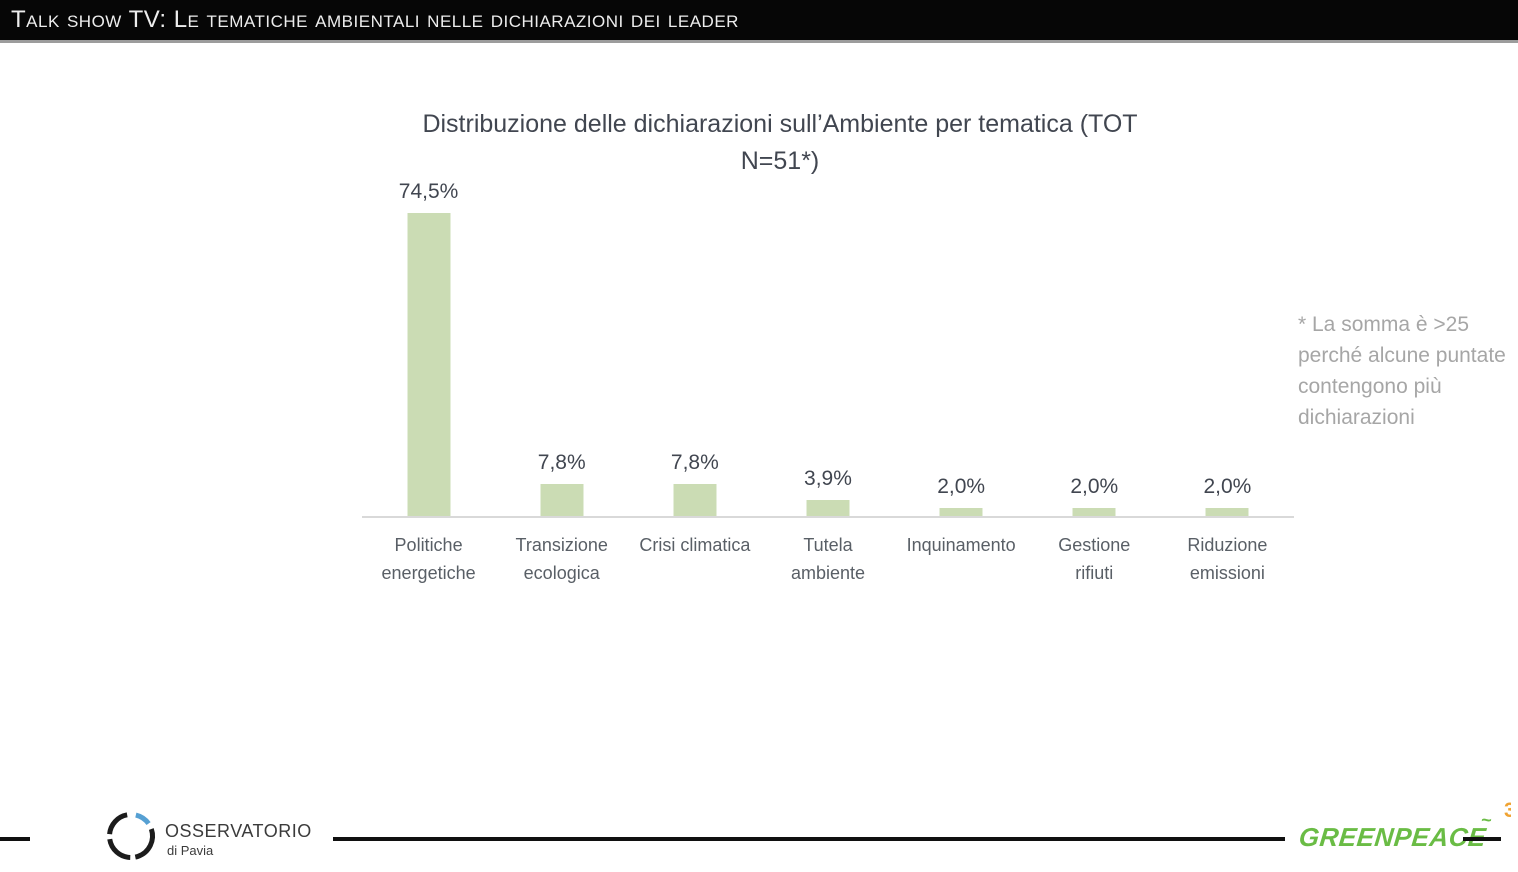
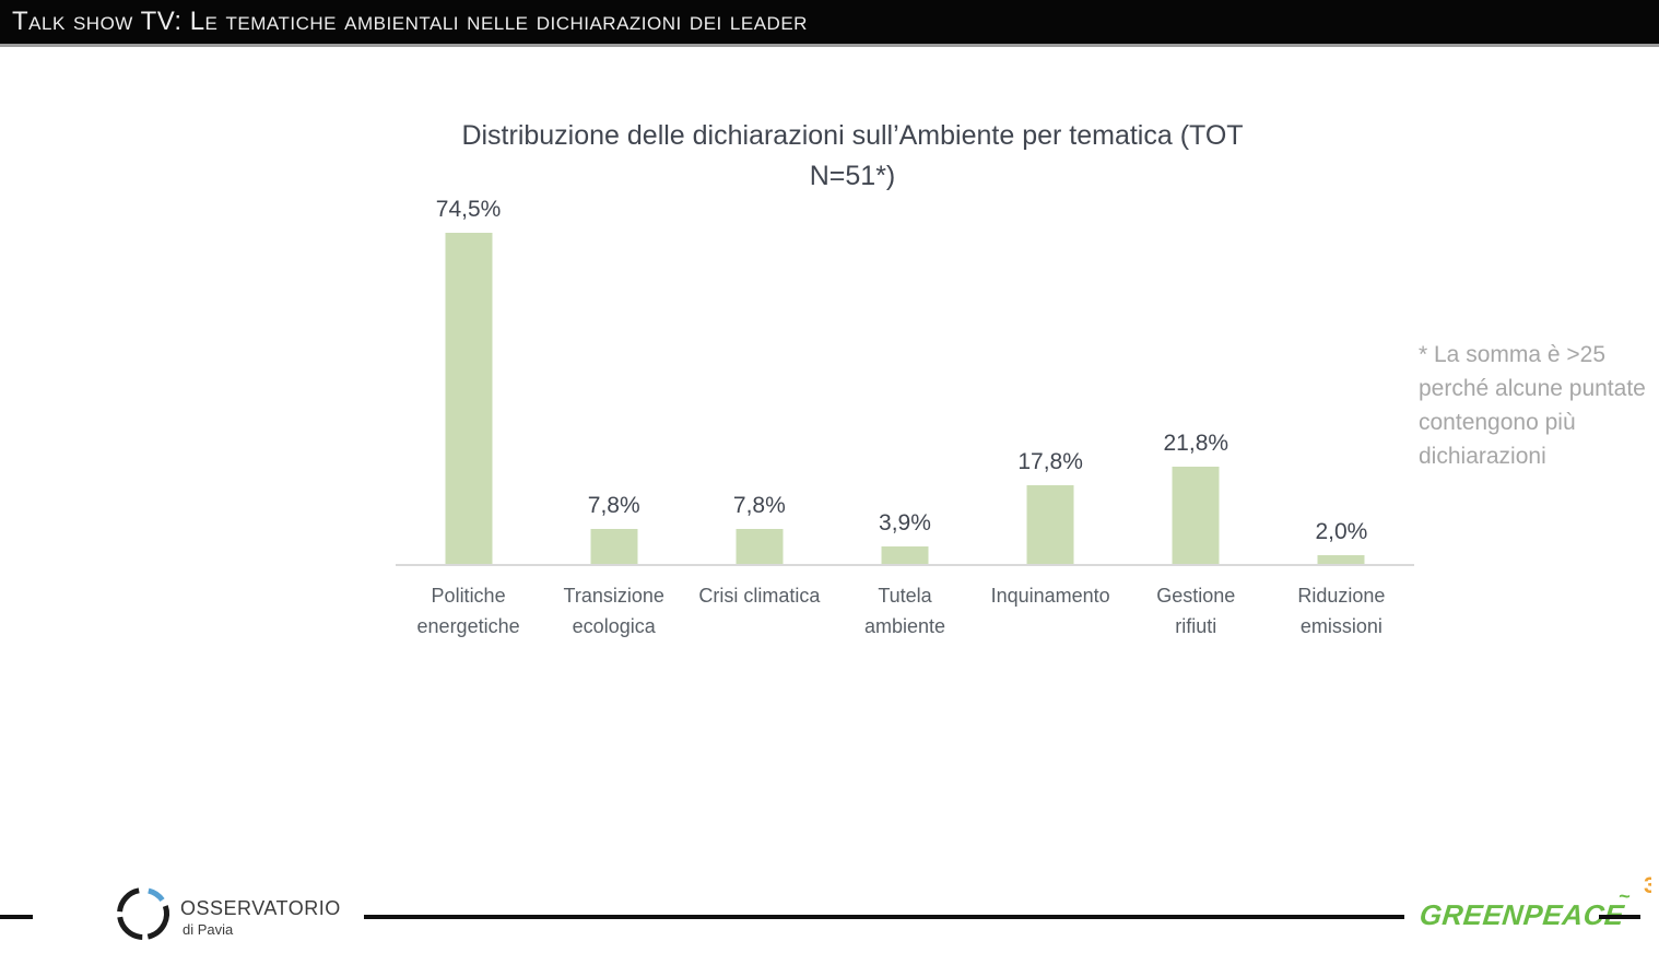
Inquinamento: 2,0% -> 17,8%
Gestione rifiuti: 2,0% -> 21,8%
